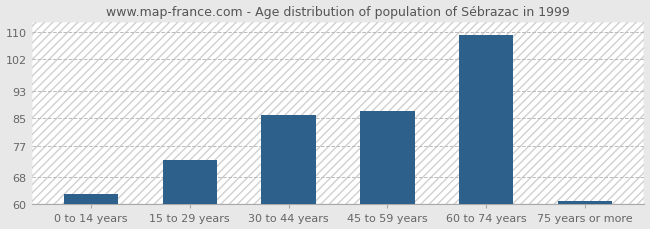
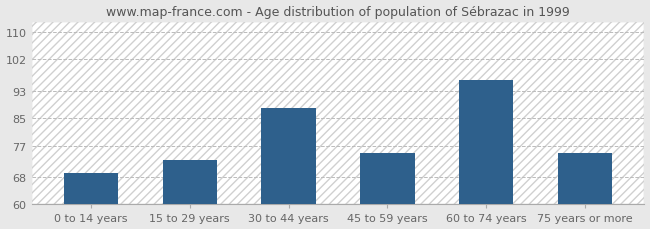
0 to 14 years: 63 -> 69
30 to 44 years: 86 -> 88
45 to 59 years: 87 -> 75
60 to 74 years: 109 -> 96
75 years or more: 61 -> 75
